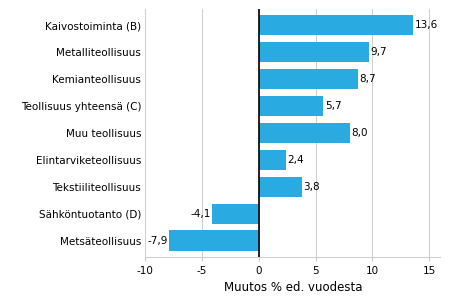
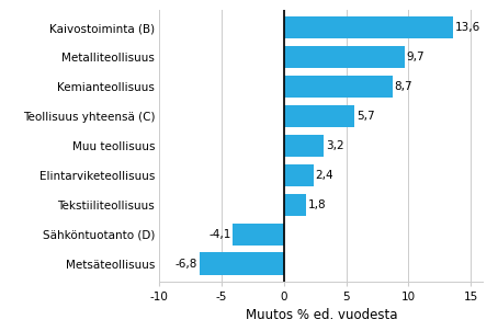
Muu teollisuus: 8,0 -> 3,2
Tekstiiliteollisuus: 3,8 -> 1,8
Metsäteollisuus: -7,9 -> -6,8
